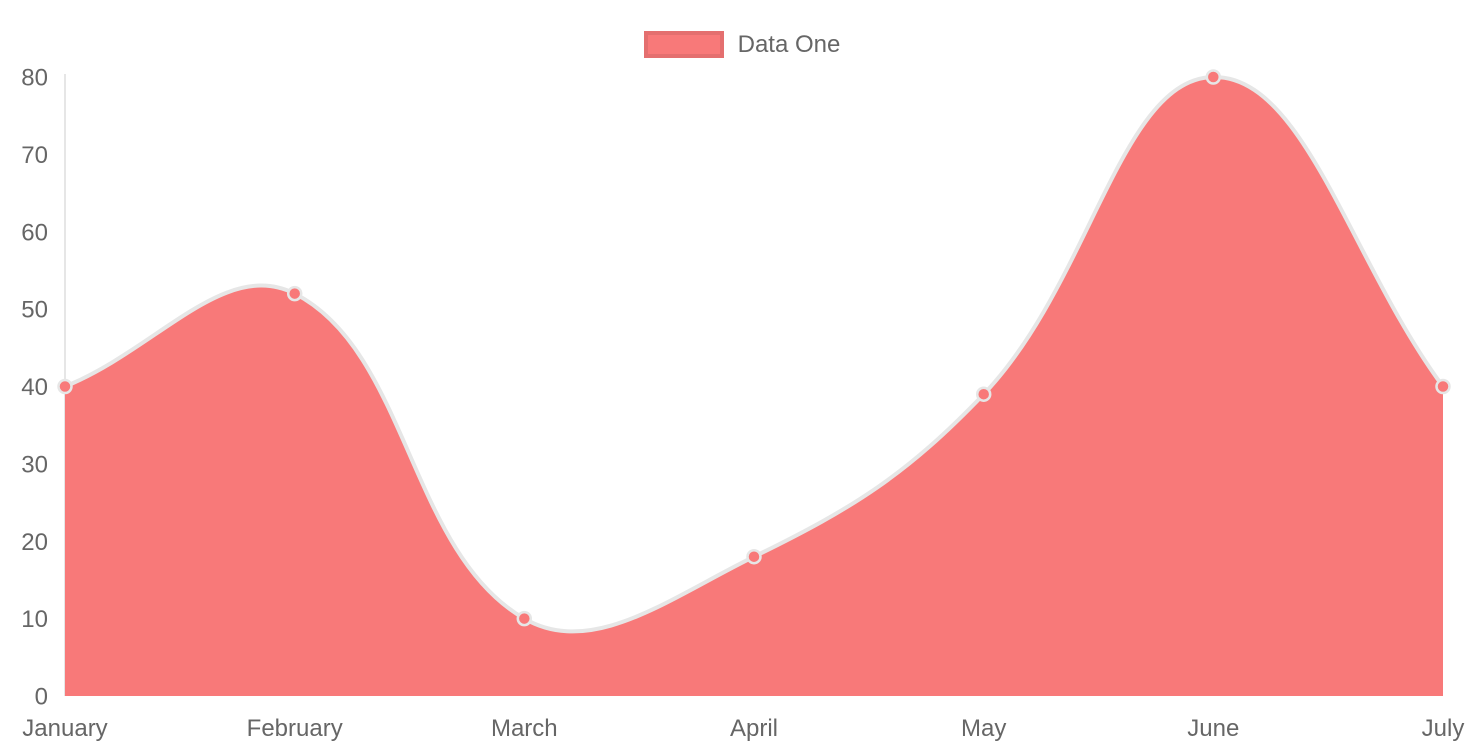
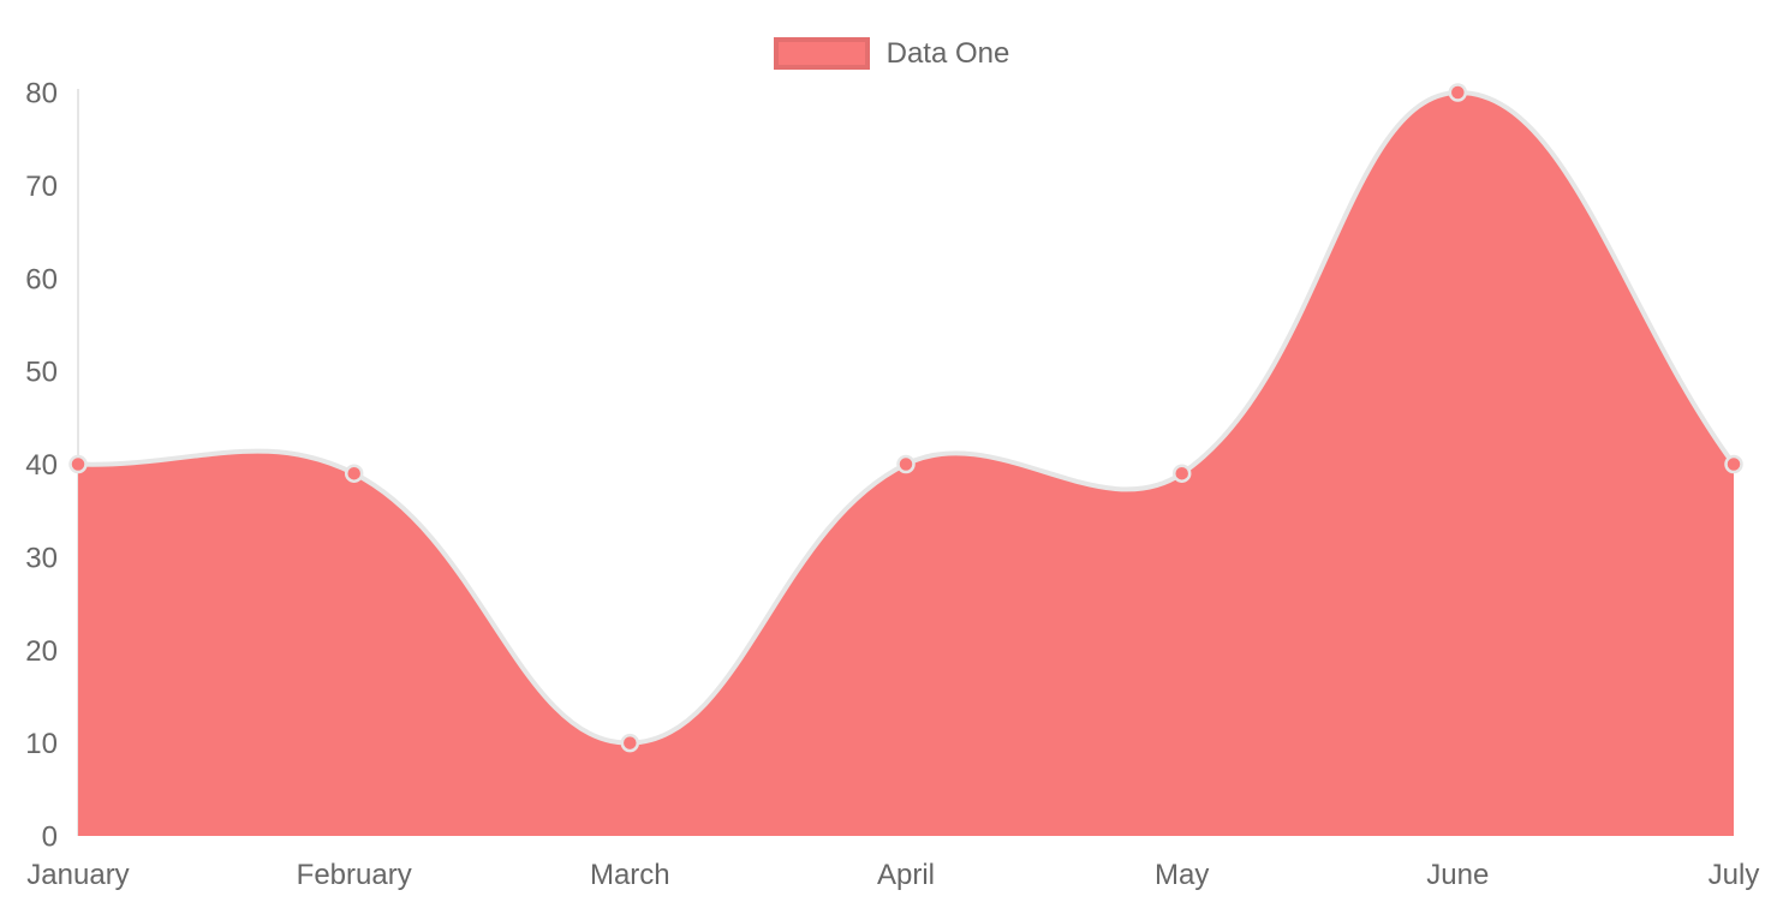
February: 52 -> 39
April: 18 -> 40
